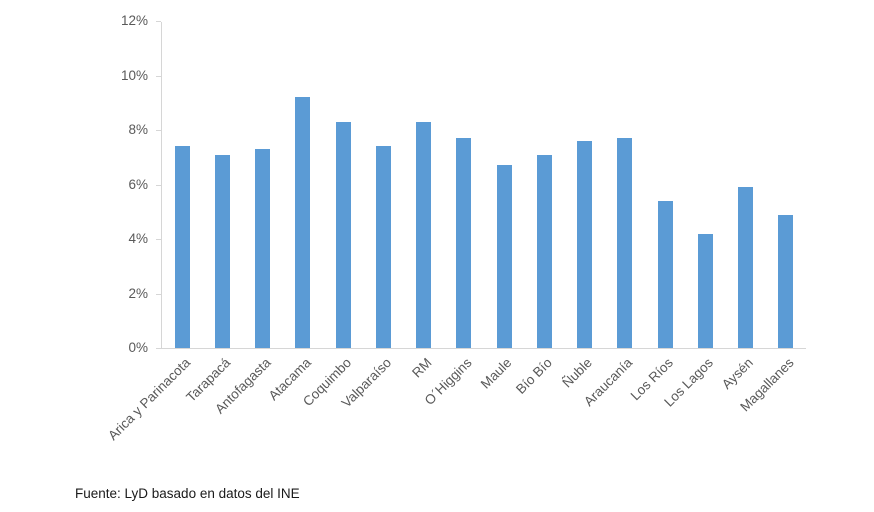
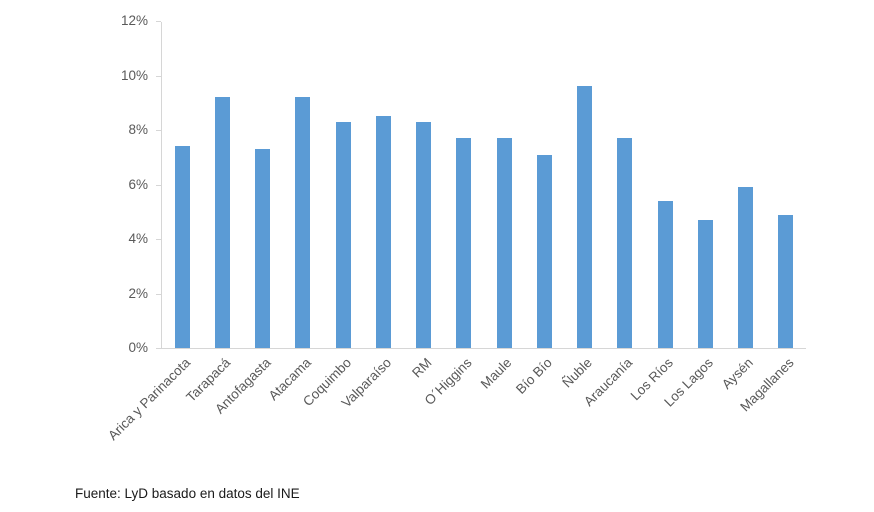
Tarapacá: 7.1% -> 9.2%
Valparaíso: 7.4% -> 8.5%
Maule: 6.7% -> 7.7%
Ñuble: 7.6% -> 9.6%
Los Lagos: 4.2% -> 4.7%
